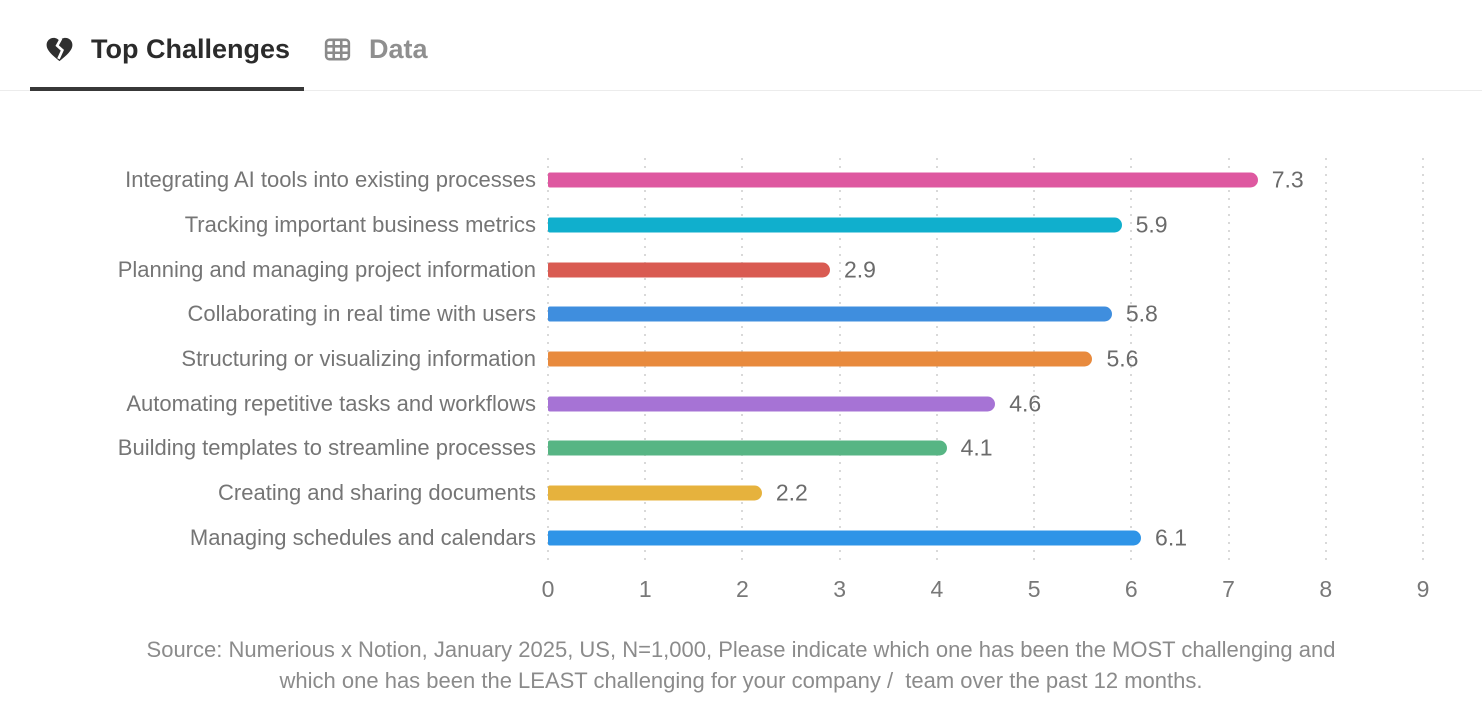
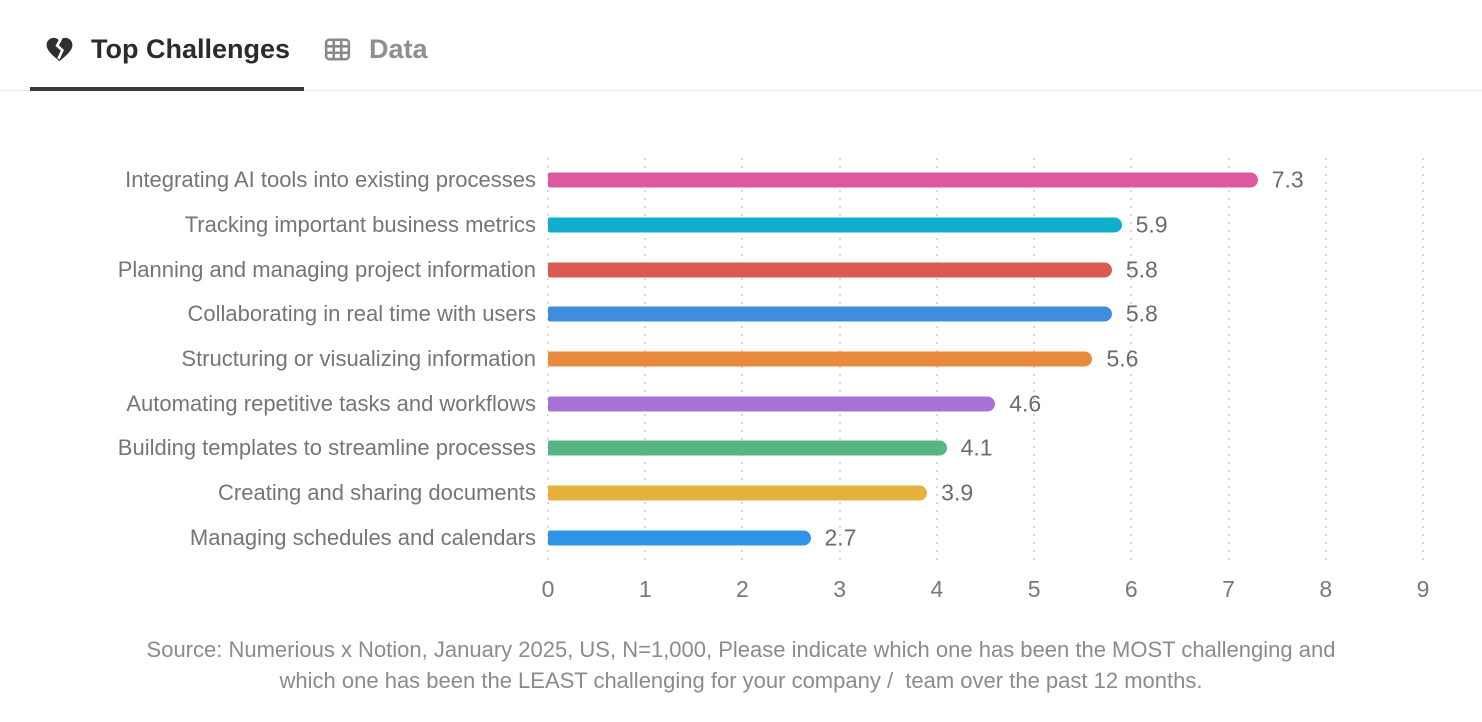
Planning and managing project information: 2.9 -> 5.8
Creating and sharing documents: 2.2 -> 3.9
Managing schedules and calendars: 6.1 -> 2.7
